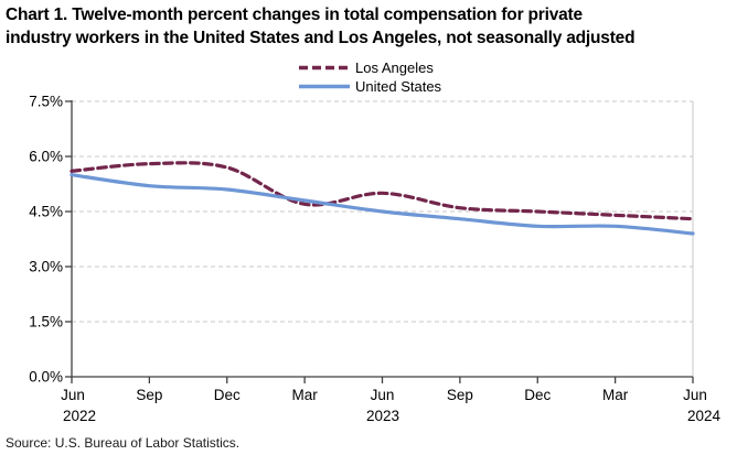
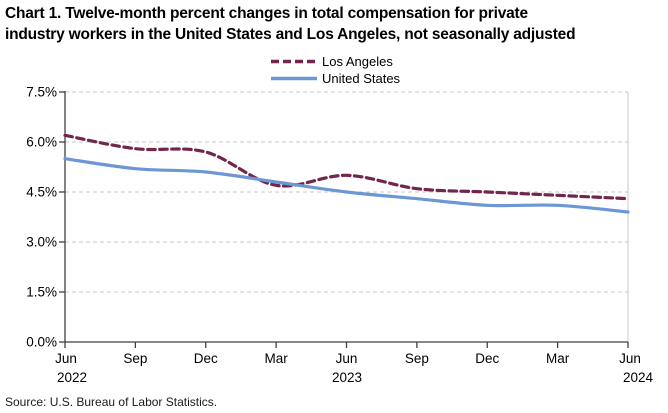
Los Angeles/Jun 2022: 5.6% -> 6.2%
